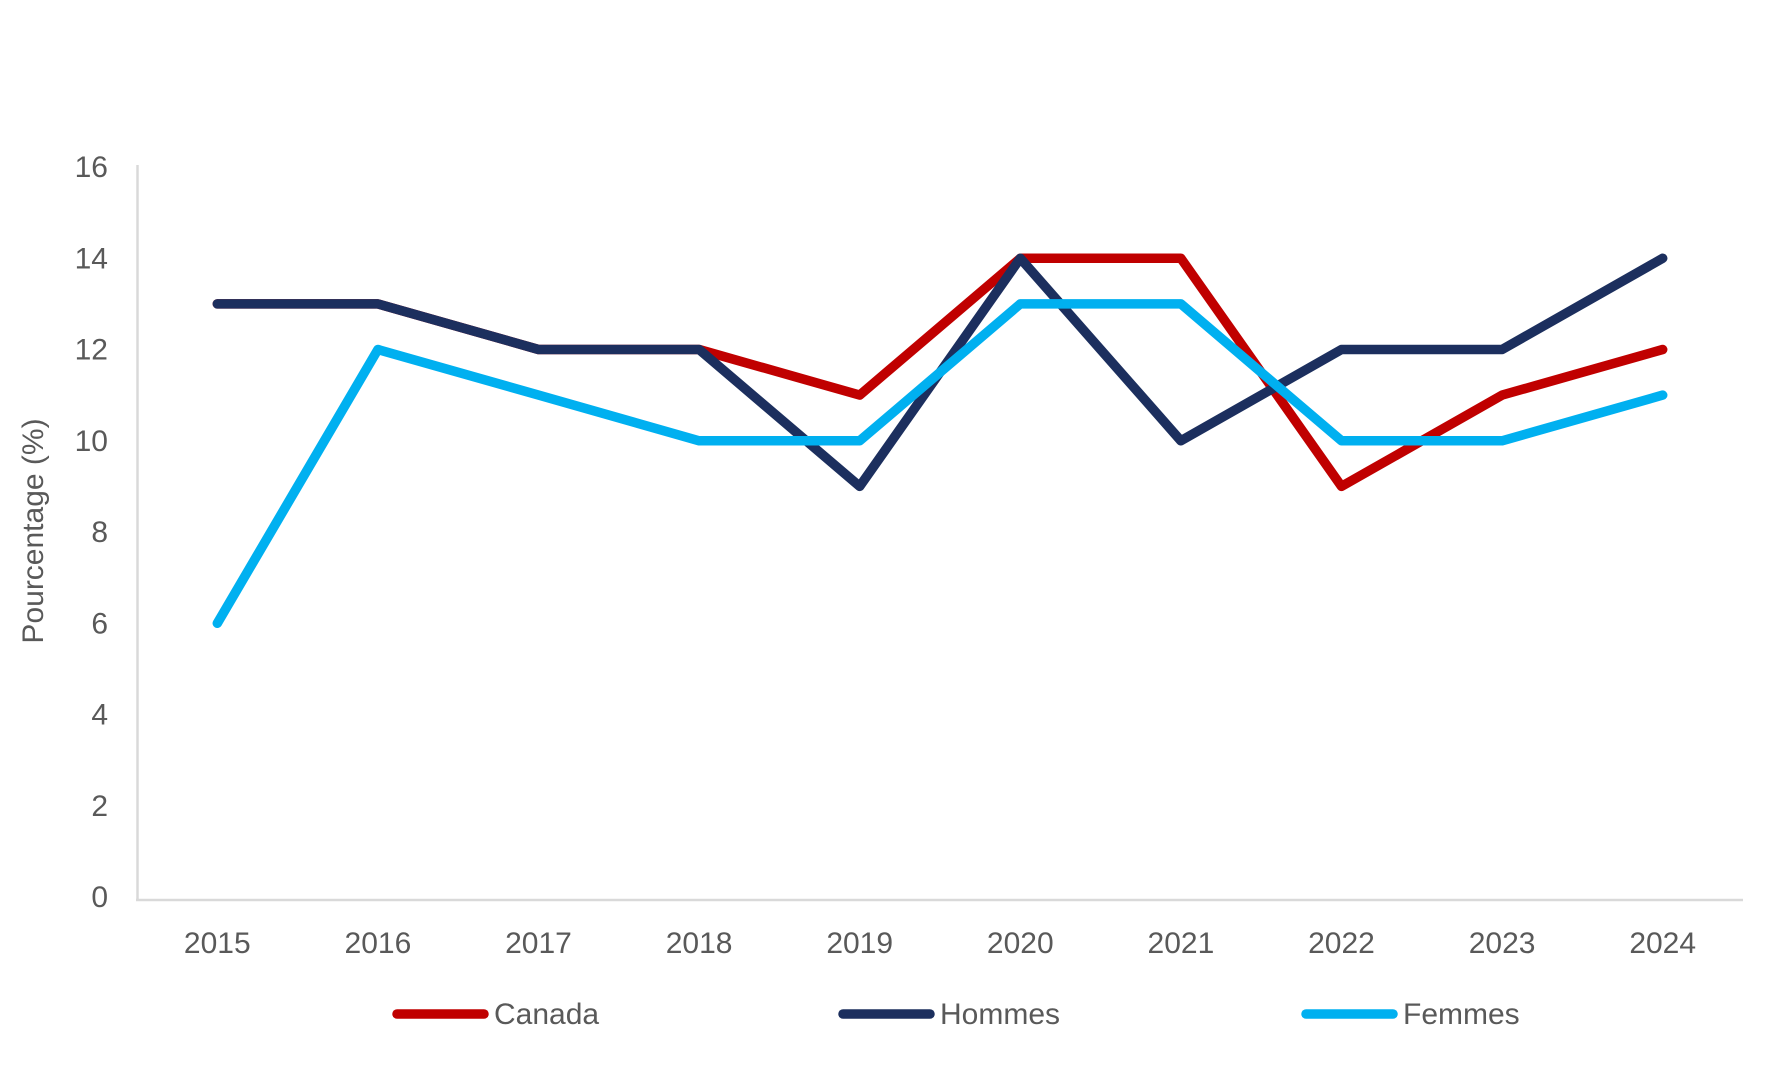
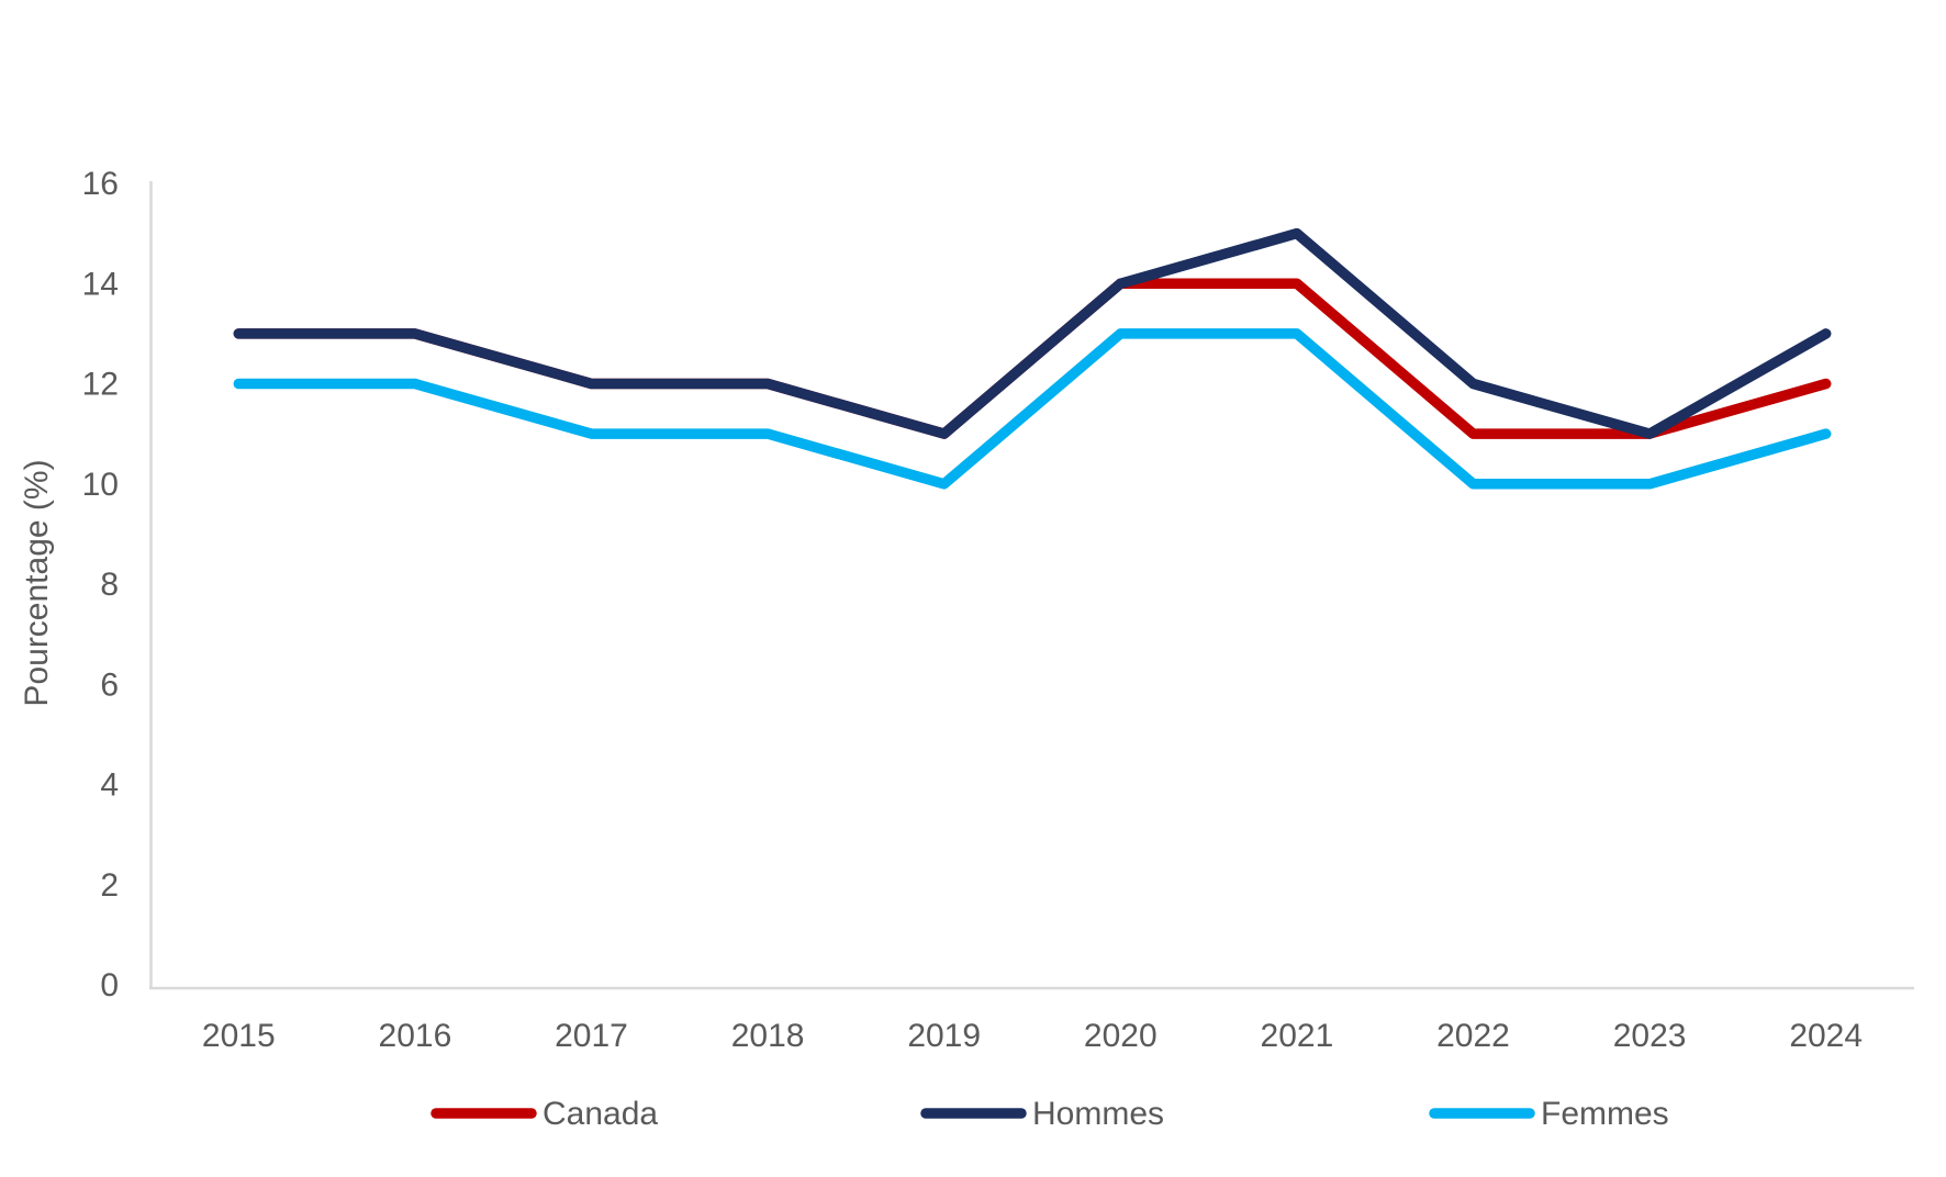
Femmes/2015: 6 -> 12
Femmes/2018: 10 -> 11
Hommes/2019: 9 -> 11
Hommes/2021: 10 -> 15
Canada/2022: 9 -> 11
Hommes/2023: 12 -> 11
Hommes/2024: 14 -> 13
